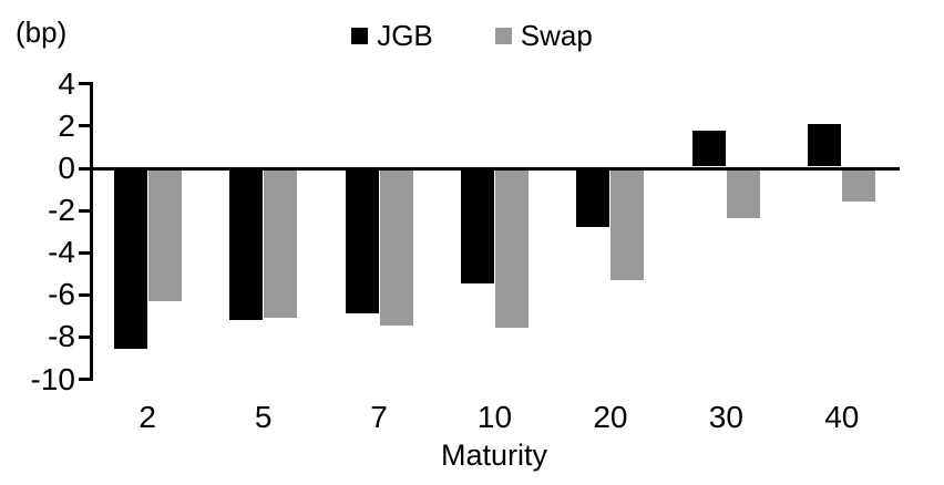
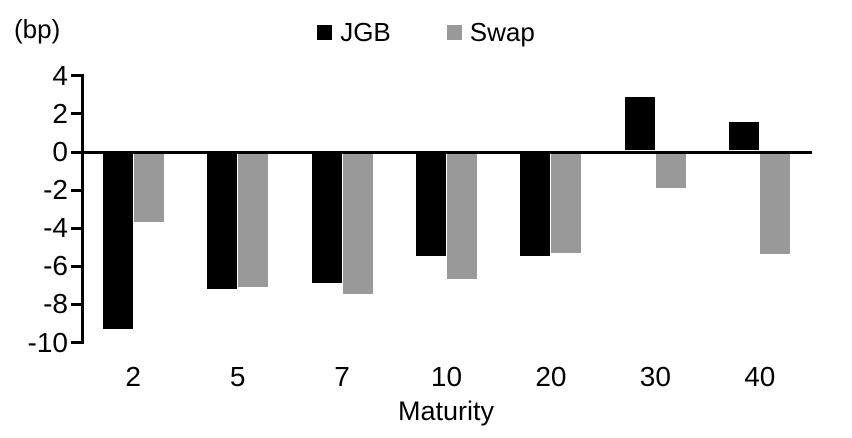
JGB/2: -8.5 -> -9.2
Swap/2: -6.2 -> -3.6
Swap/10: -7.5 -> -6.6
JGB/20: -2.7 -> -5.4
JGB/30: 1.7 -> 2.8
Swap/30: -2.3 -> -1.8
JGB/40: 2.0 -> 1.5
Swap/40: -1.5 -> -5.3
